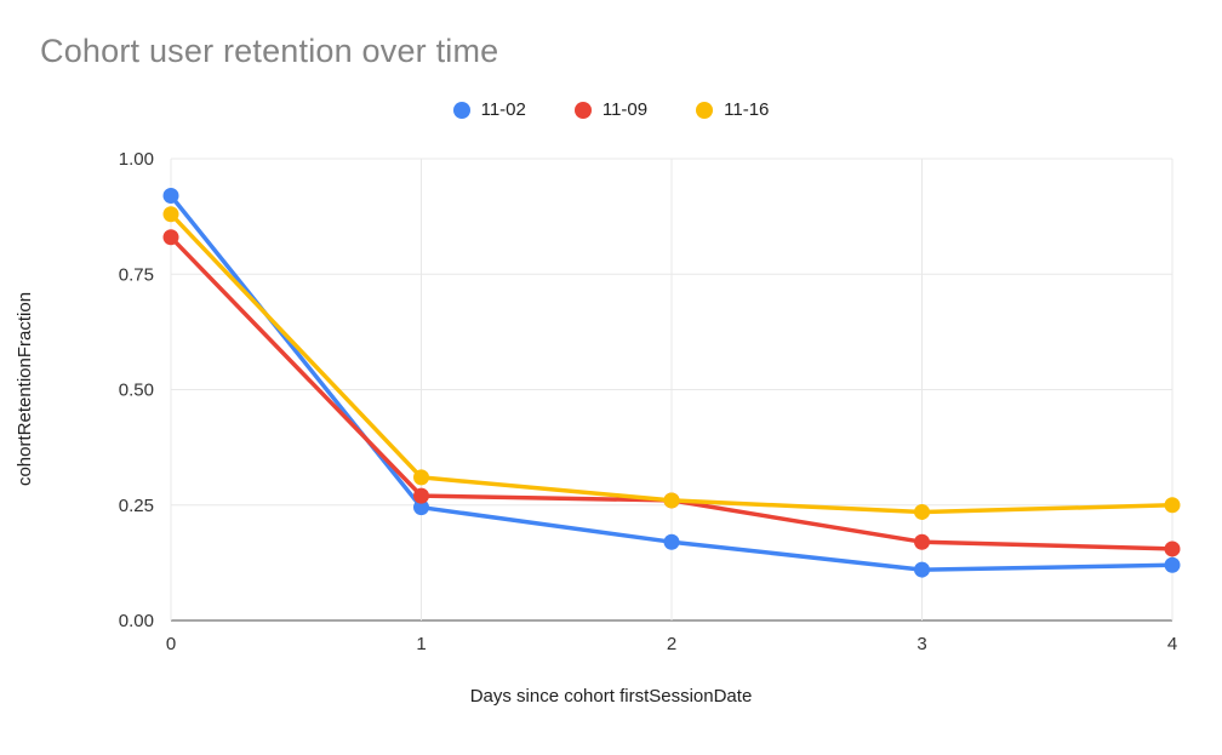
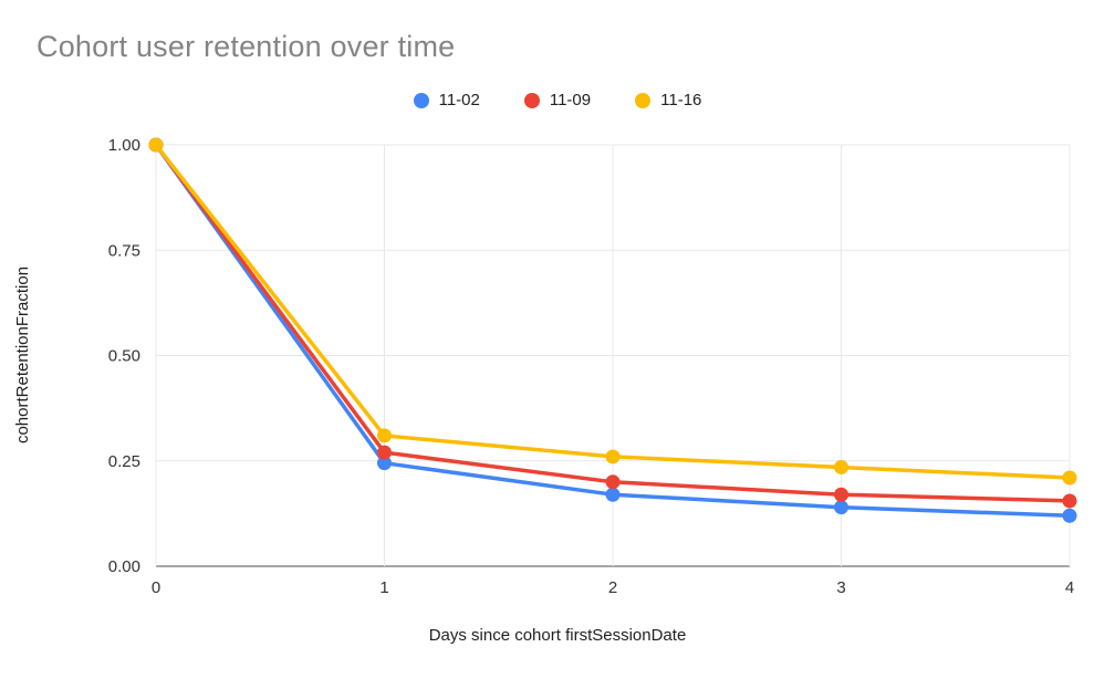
11-02/0: 0.92 -> 1.00
11-09/0: 0.83 -> 1.00
11-16/0: 0.88 -> 1.00
11-09/2: 0.26 -> 0.20
11-02/3: 0.11 -> 0.14
11-16/4: 0.25 -> 0.21
